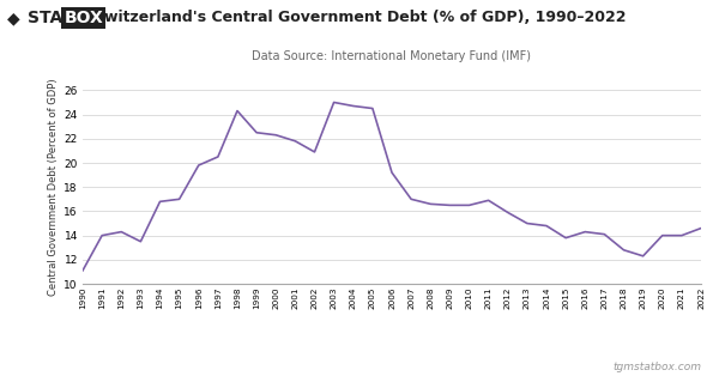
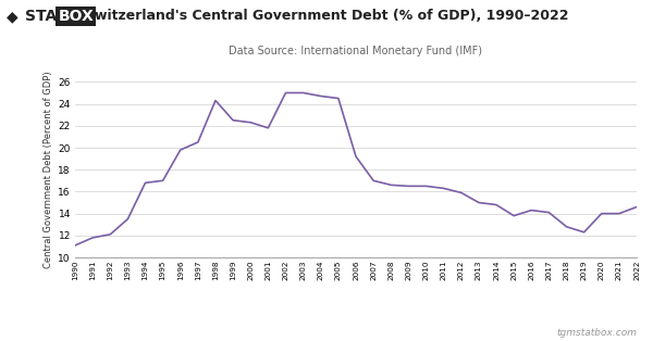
1991: 14.0 -> 11.8
1992: 14.3 -> 12.1
2002: 20.9 -> 25.0
2011: 16.9 -> 16.3
